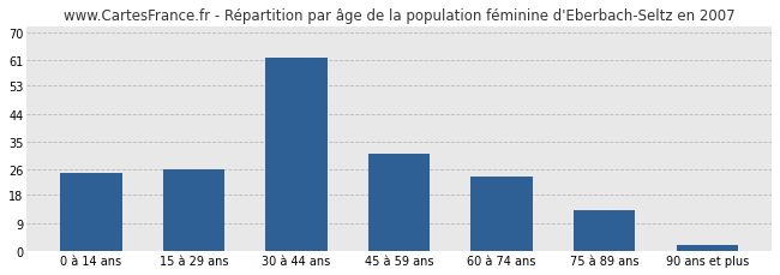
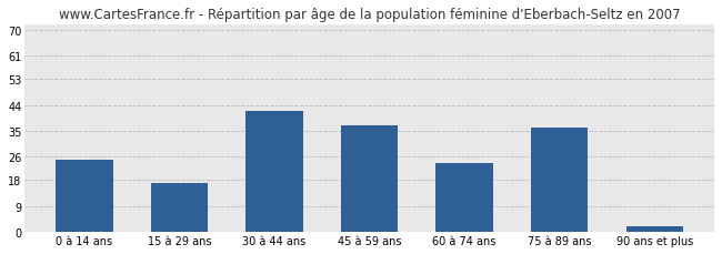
15 à 29 ans: 26 -> 17
30 à 44 ans: 62 -> 42
45 à 59 ans: 31 -> 37
75 à 89 ans: 13 -> 36
